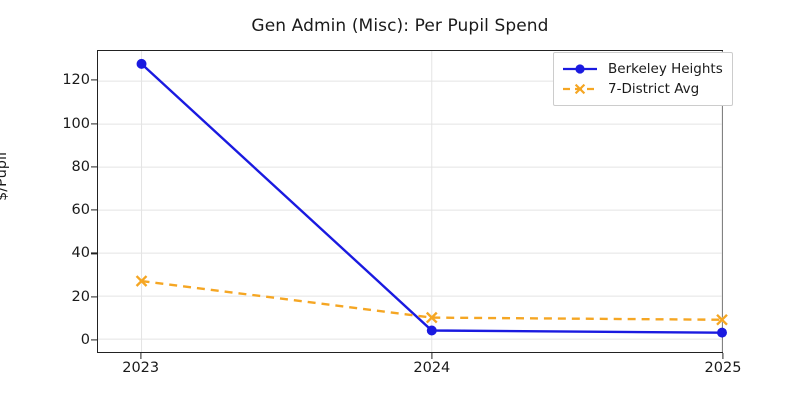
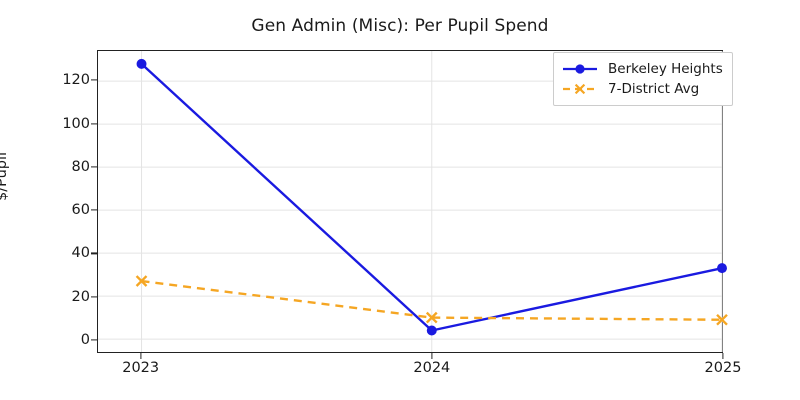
Berkeley Heights/2025: 3 -> 33
